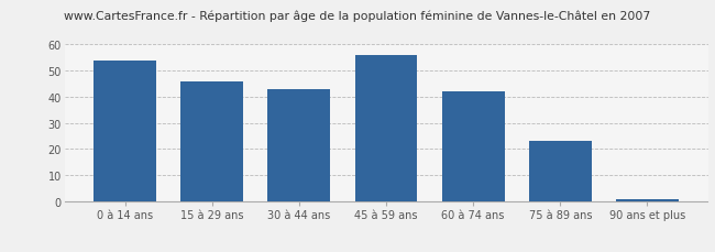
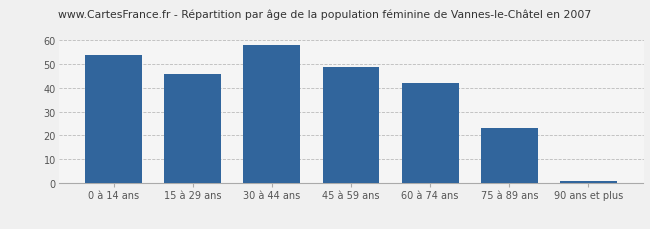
30 à 44 ans: 43 -> 58
45 à 59 ans: 56 -> 49
